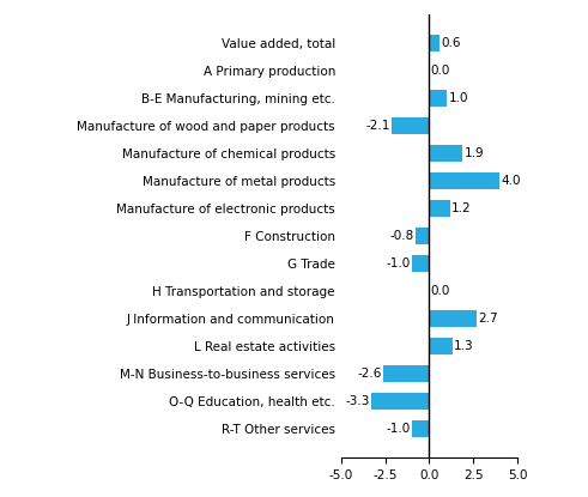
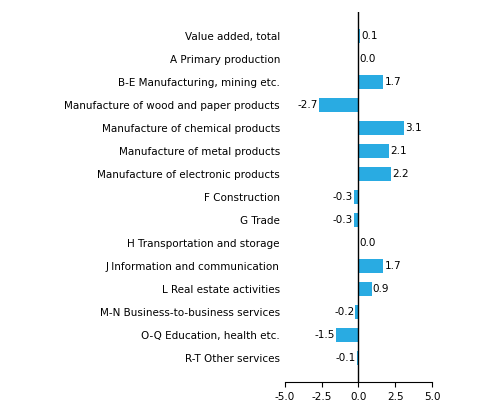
Value added, total: 0.6 -> 0.1
B-E Manufacturing, mining etc.: 1.0 -> 1.7
Manufacture of wood and paper products: -2.1 -> -2.7
Manufacture of chemical products: 1.9 -> 3.1
Manufacture of metal products: 4.0 -> 2.1
Manufacture of electronic products: 1.2 -> 2.2
F Construction: -0.8 -> -0.3
G Trade: -1.0 -> -0.3
J Information and communication: 2.7 -> 1.7
L Real estate activities: 1.3 -> 0.9
M-N Business-to-business services: -2.6 -> -0.2
O-Q Education, health etc.: -3.3 -> -1.5
R-T Other services: -1.0 -> -0.1
